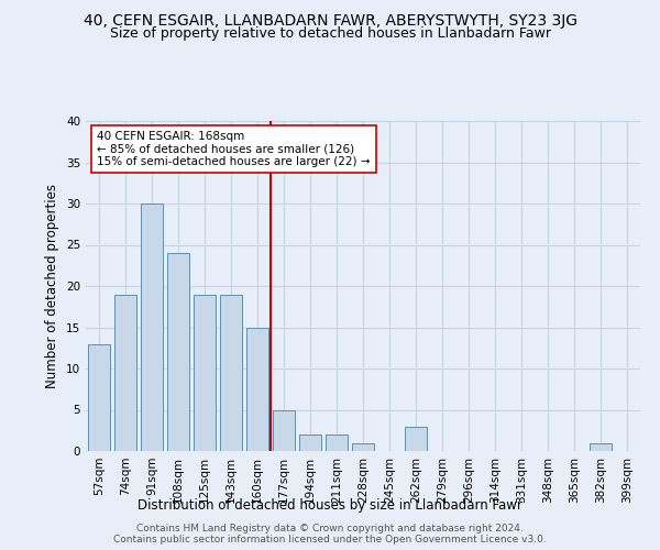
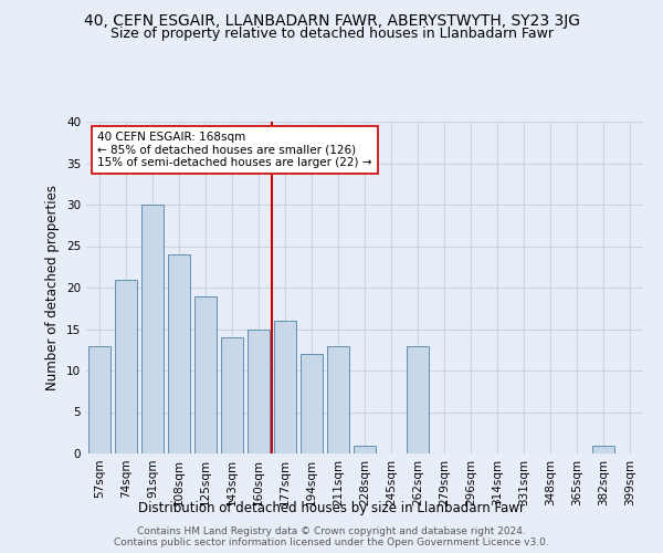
74sqm: 19 -> 21
143sqm: 19 -> 14
177sqm: 5 -> 16
194sqm: 2 -> 12
211sqm: 2 -> 13
262sqm: 3 -> 13
